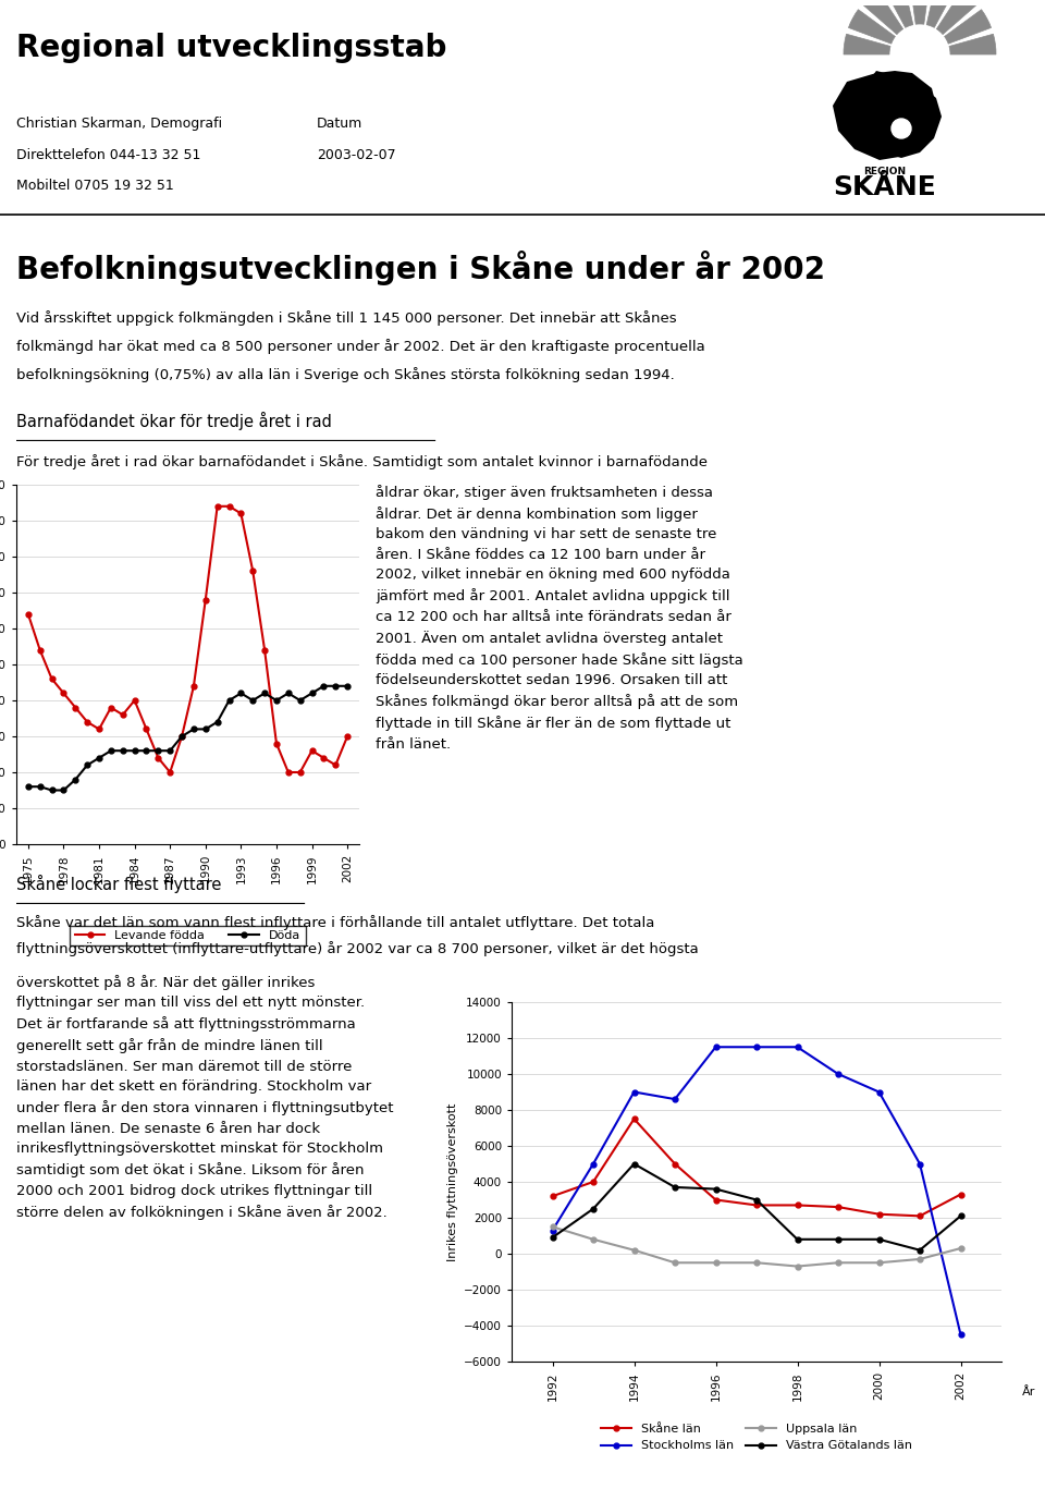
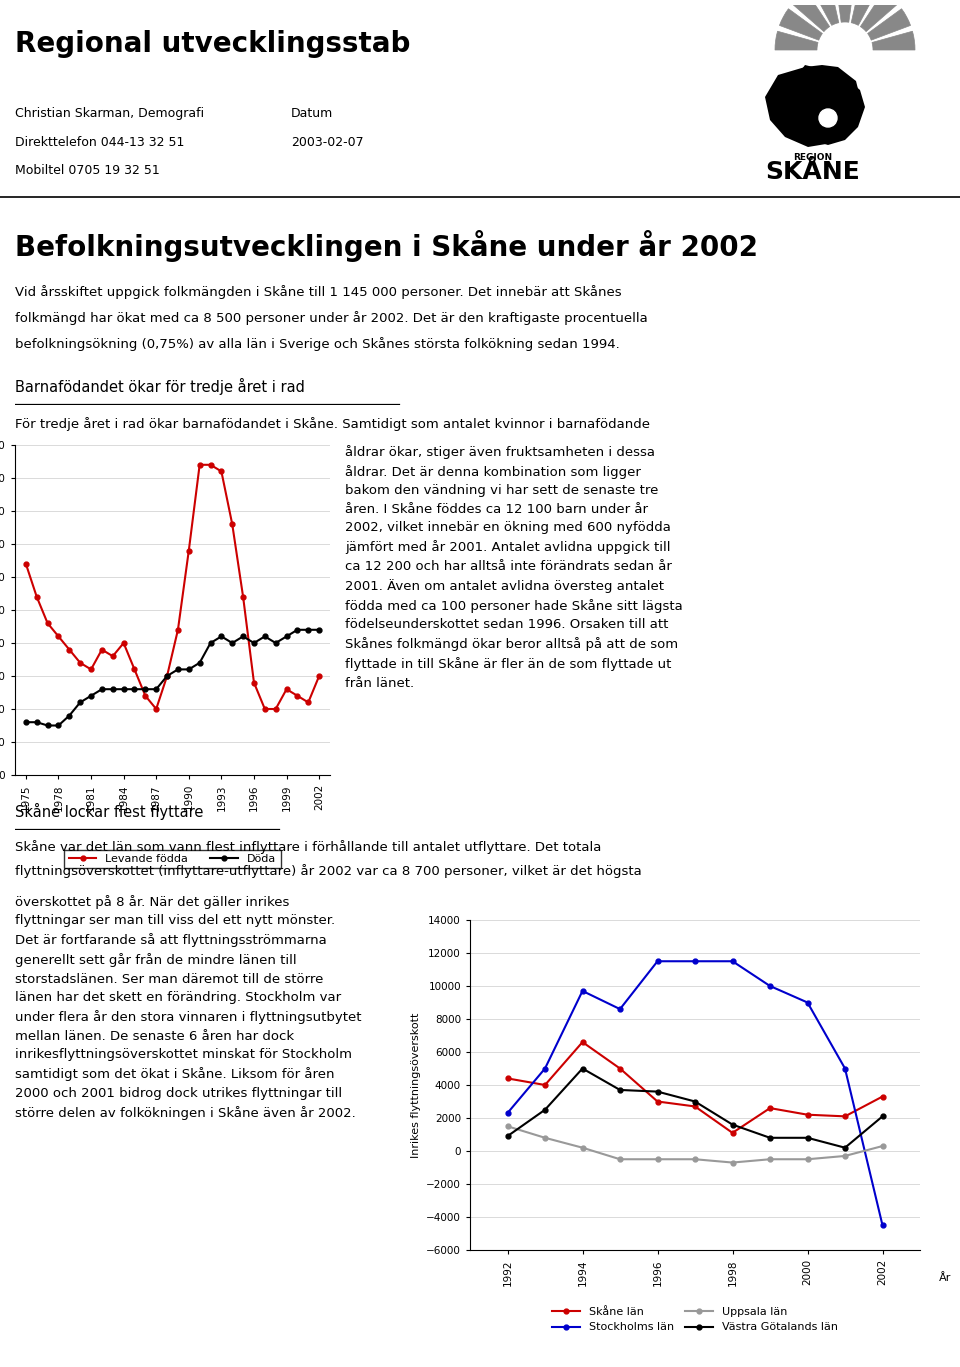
Skåne län/1992: 3200 -> 4400
Stockholms län/1992: 1300 -> 2300
Skåne län/1994: 7500 -> 6600
Stockholms län/1994: 9000 -> 9700
Skåne län/1998: 2700 -> 1100
Västra Götalands län/1998: 800 -> 1600
